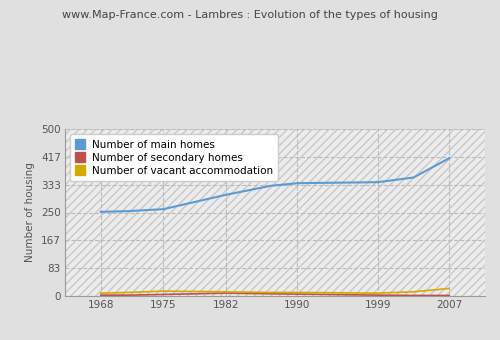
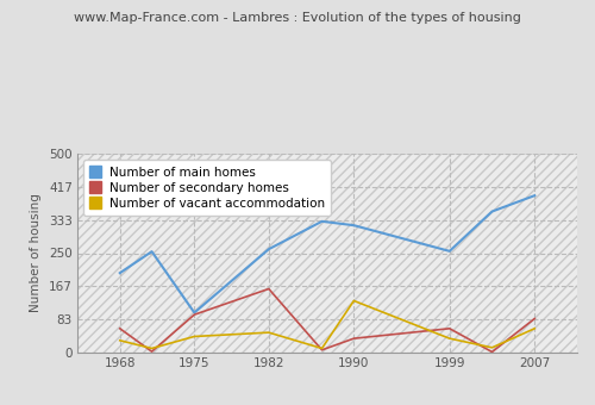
Number of main homes/1968: 252 -> 200
Number of secondary homes/1968: 2 -> 60
Number of vacant accommodation/1968: 8 -> 30
Number of main homes/1975: 260 -> 100
Number of secondary homes/1975: 4 -> 95
Number of vacant accommodation/1975: 14 -> 40
Number of main homes/1982: 303 -> 260
Number of secondary homes/1982: 8 -> 160
Number of vacant accommodation/1982: 12 -> 50
Number of main homes/1990: 338 -> 320
Number of secondary homes/1990: 5 -> 35
Number of vacant accommodation/1990: 10 -> 130
Number of main homes/1999: 341 -> 255
Number of secondary homes/1999: 2 -> 60
Number of vacant accommodation/1999: 8 -> 35
Number of main homes/2007: 413 -> 395
Number of secondary homes/2007: 1 -> 85
Number of vacant accommodation/2007: 22 -> 60
